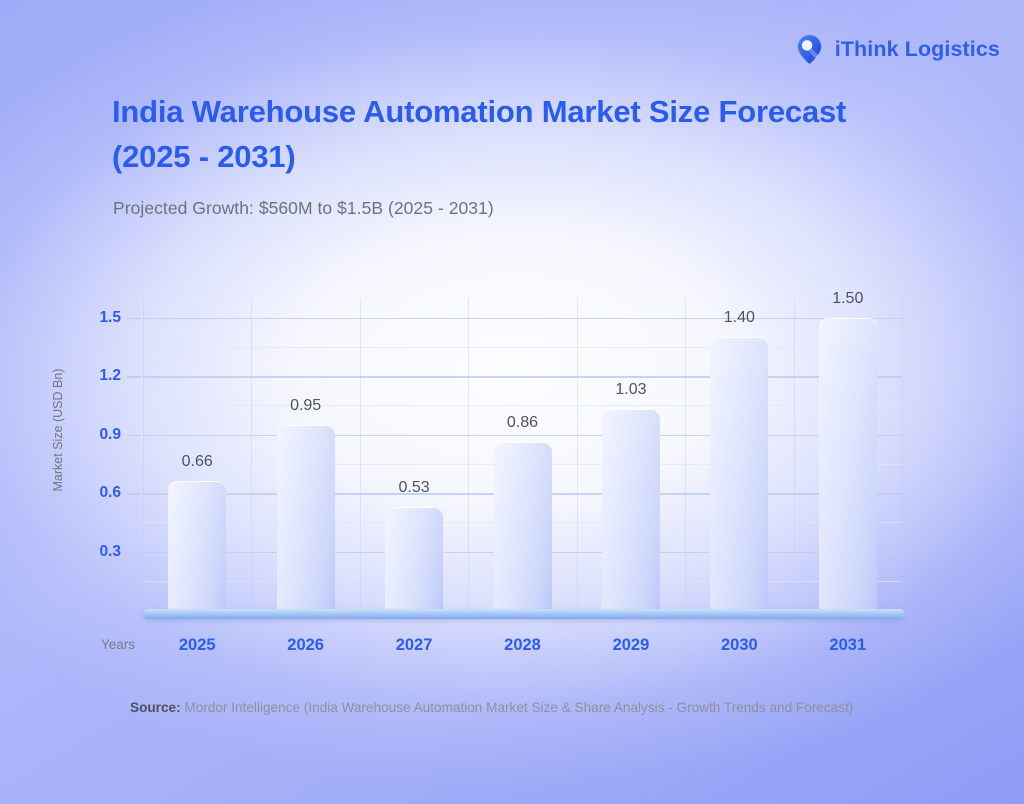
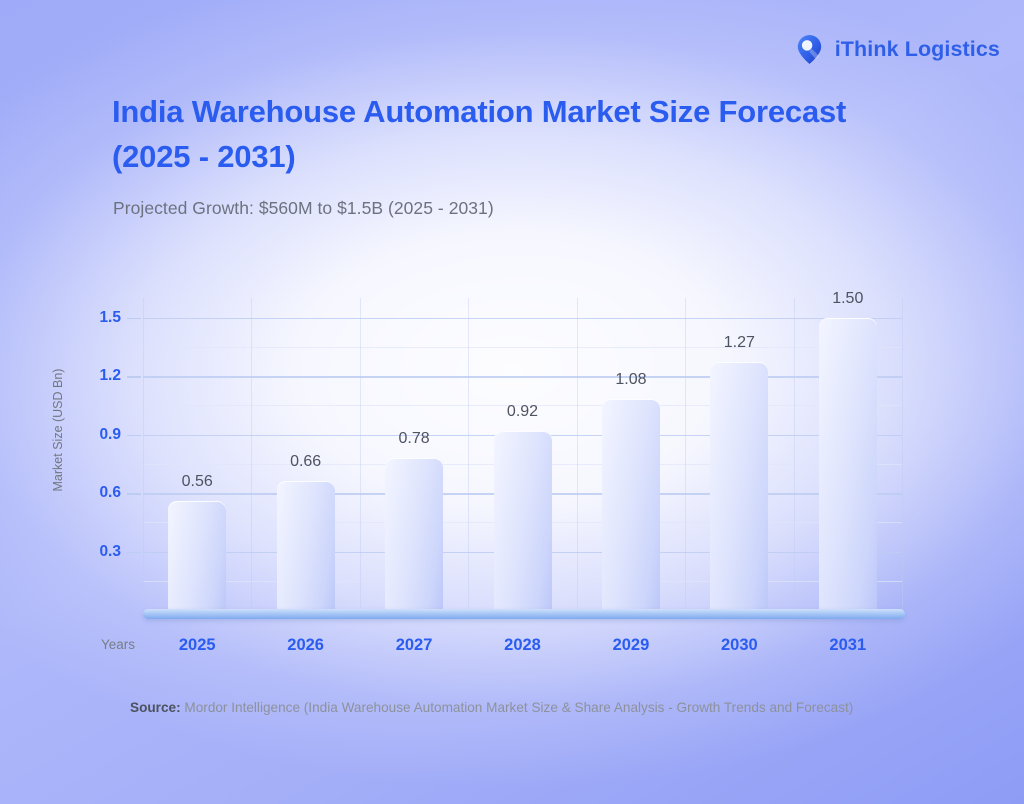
2025: 0.66 -> 0.56
2026: 0.95 -> 0.66
2027: 0.53 -> 0.78
2028: 0.86 -> 0.92
2029: 1.03 -> 1.08
2030: 1.40 -> 1.27
